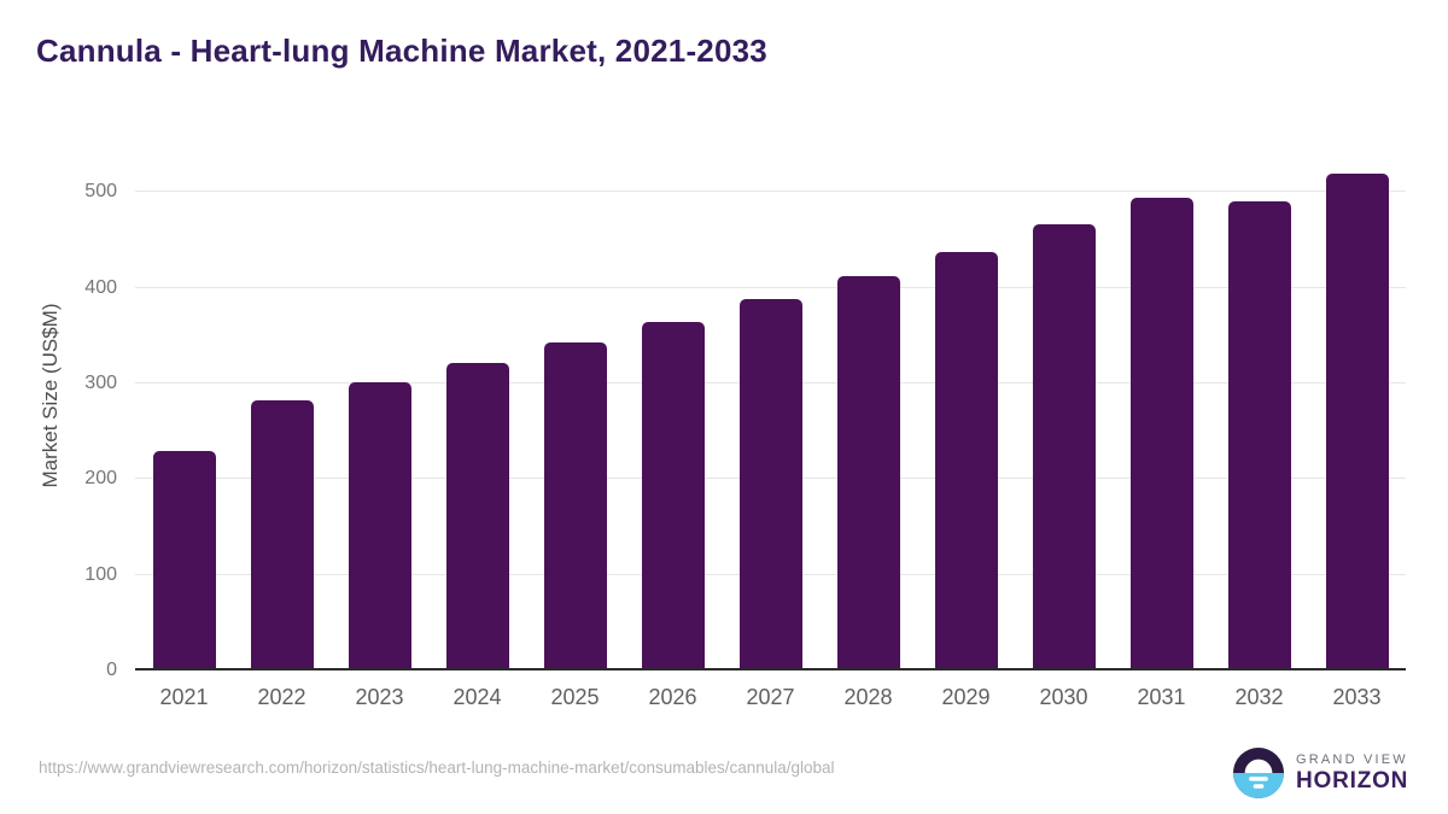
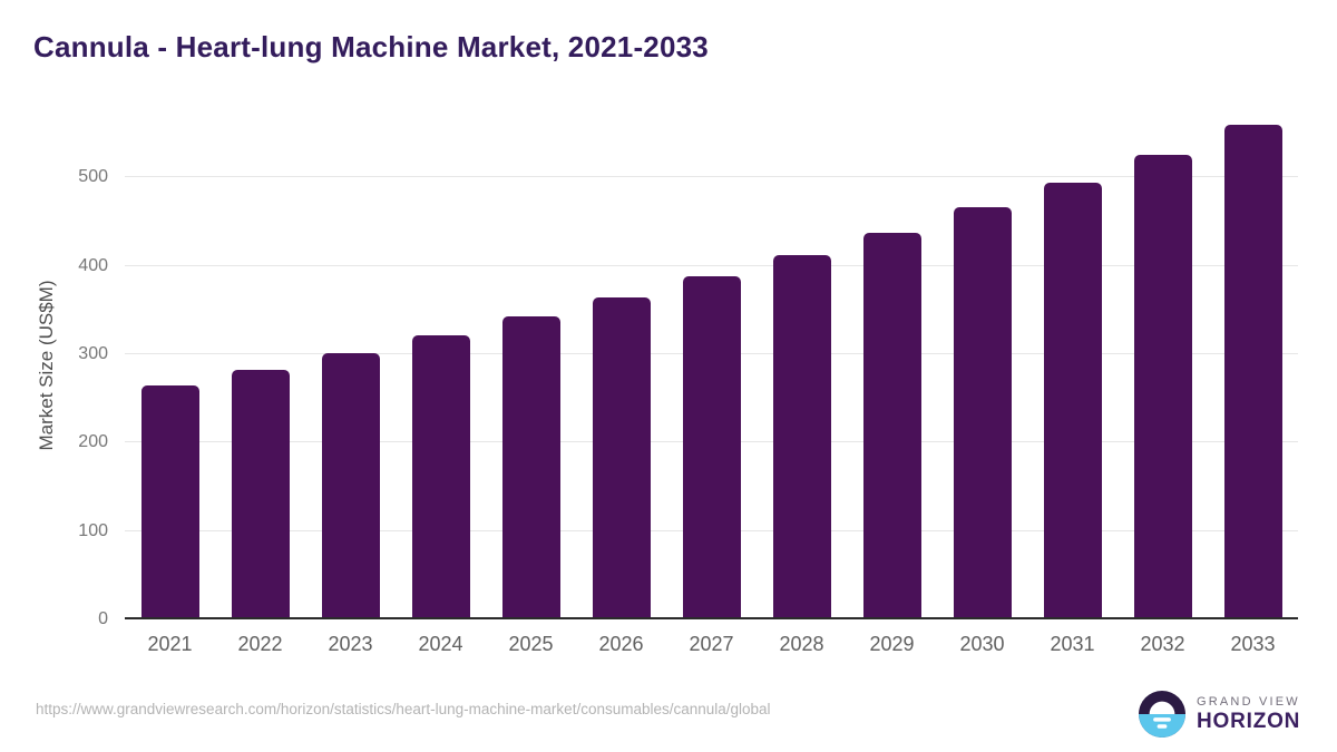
2021: 230 -> 260
2032: 490 -> 530
2033: 520 -> 560
